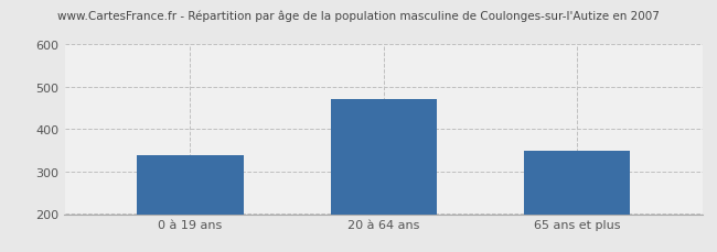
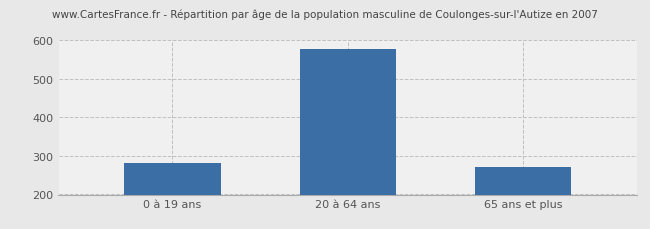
0 à 19 ans: 340 -> 283
20 à 64 ans: 470 -> 578
65 ans et plus: 350 -> 272
